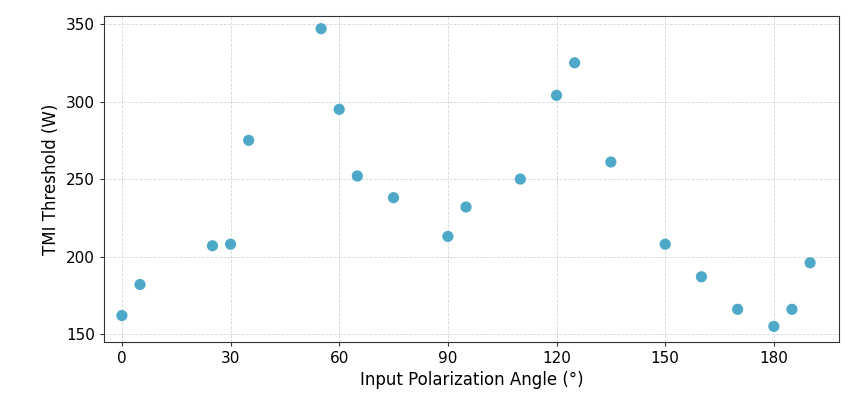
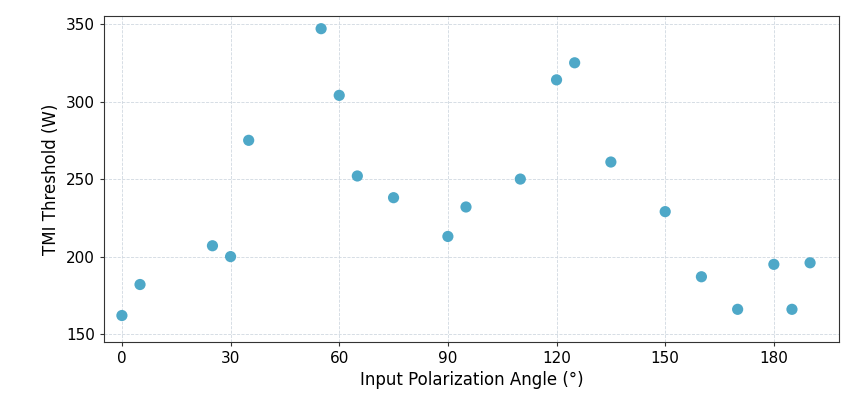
30: 208 -> 200
60: 295 -> 304
120: 304 -> 314
150: 208 -> 229
180: 155 -> 195
